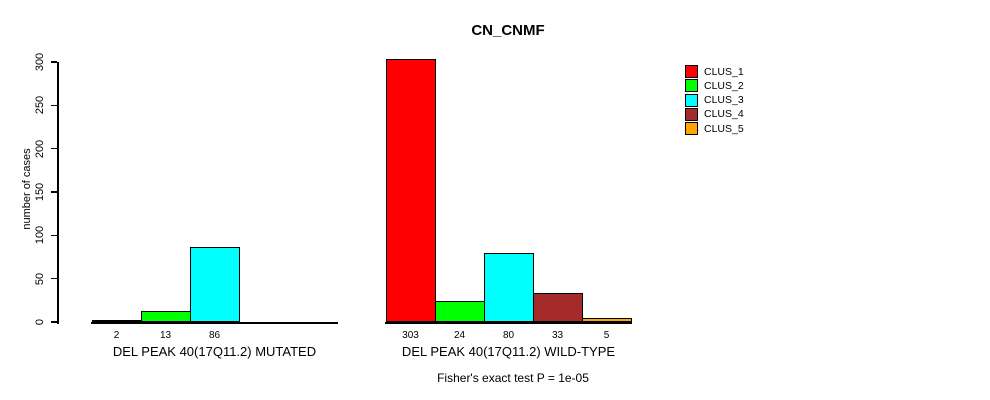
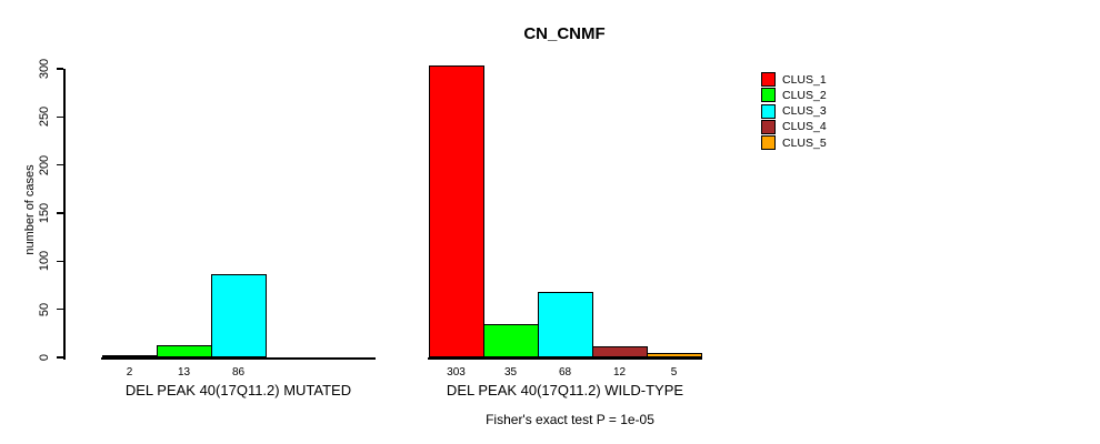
CLUS_2/DEL PEAK 40(17Q11.2) WILD-TYPE: 24 -> 35
CLUS_3/DEL PEAK 40(17Q11.2) WILD-TYPE: 80 -> 68
CLUS_4/DEL PEAK 40(17Q11.2) WILD-TYPE: 33 -> 12
